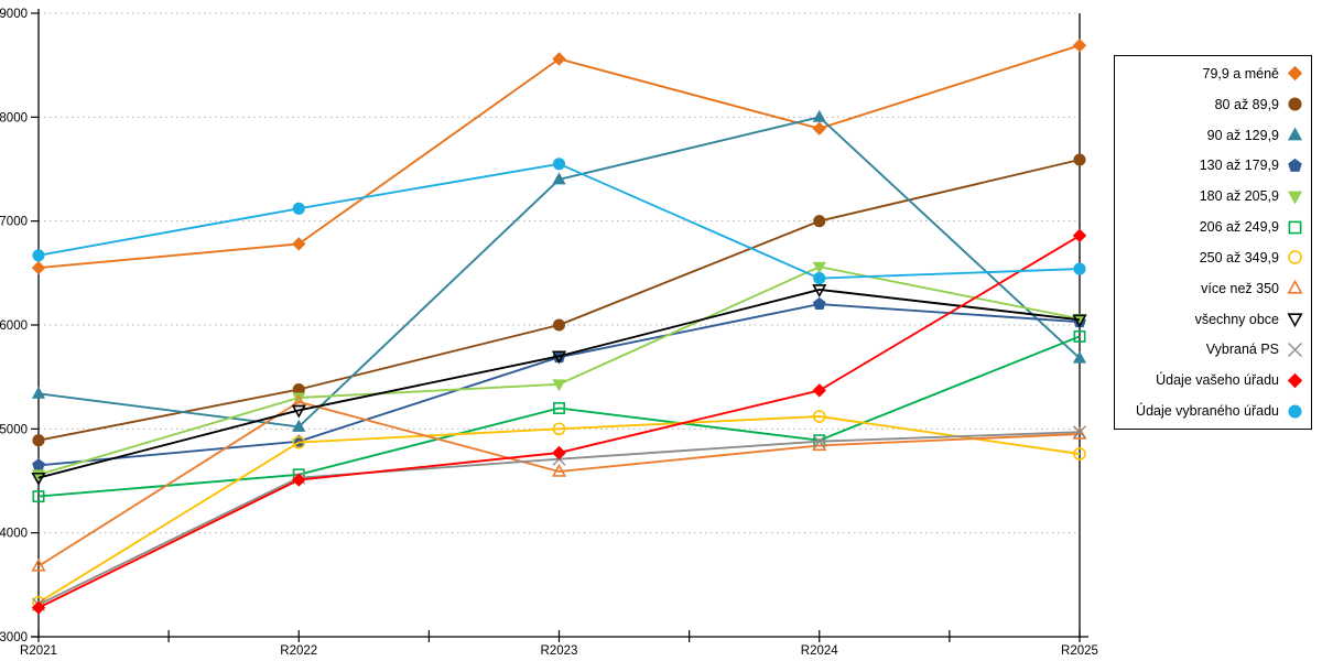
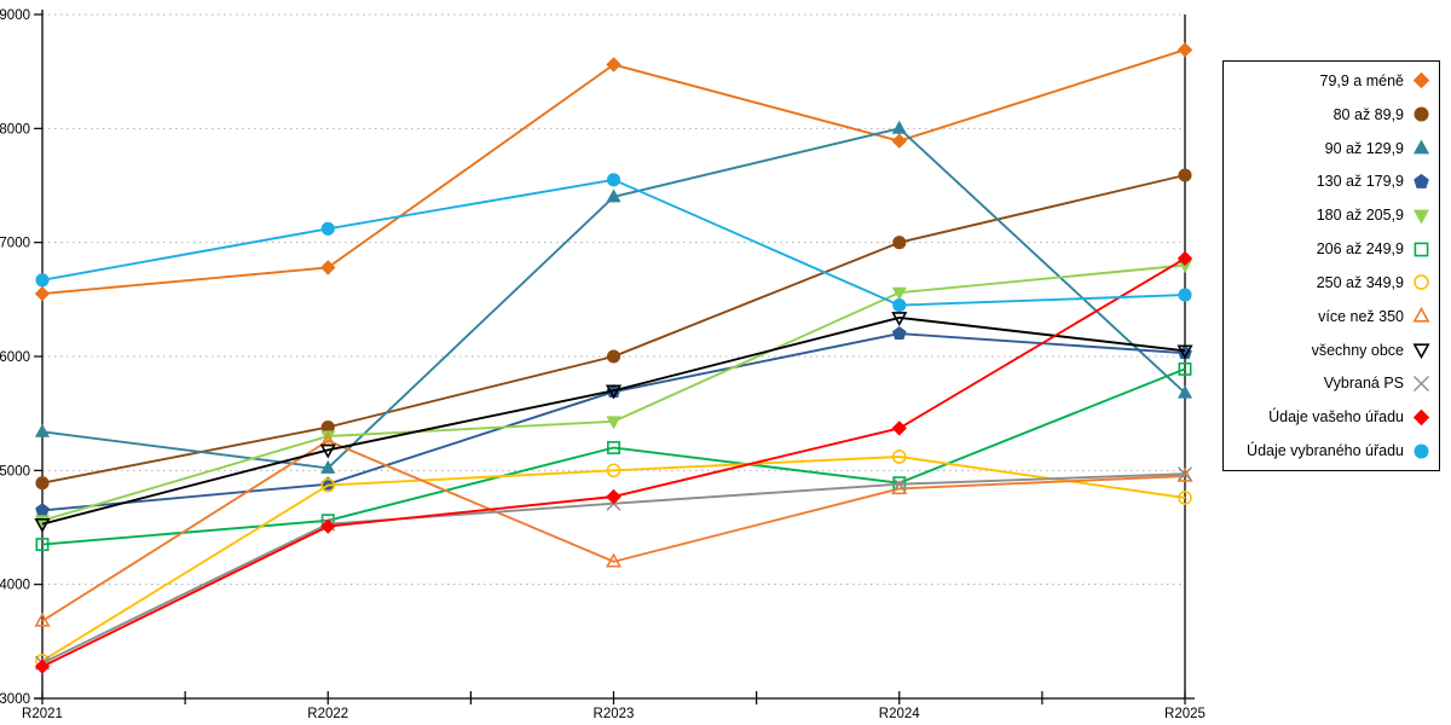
více než 350/R2023: 4600 -> 4200
180 až 205,9/R2025: 6100 -> 6800
